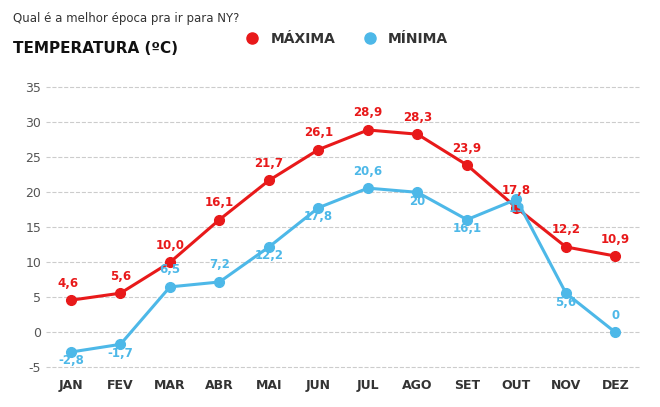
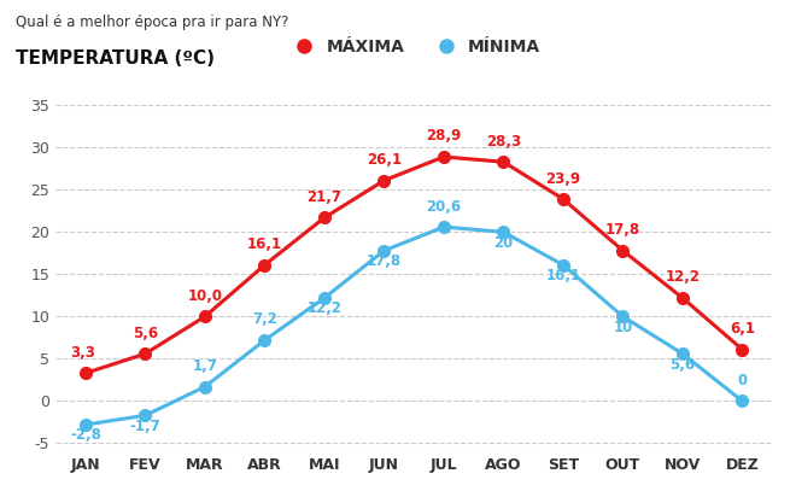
MÁXIMA/JAN: 4,6 -> 3,3
MÍNIMA/MAR: 6,5 -> 1,7
MÍNIMA/OUT: 19 -> 10
MÁXIMA/DEZ: 10,9 -> 6,1
